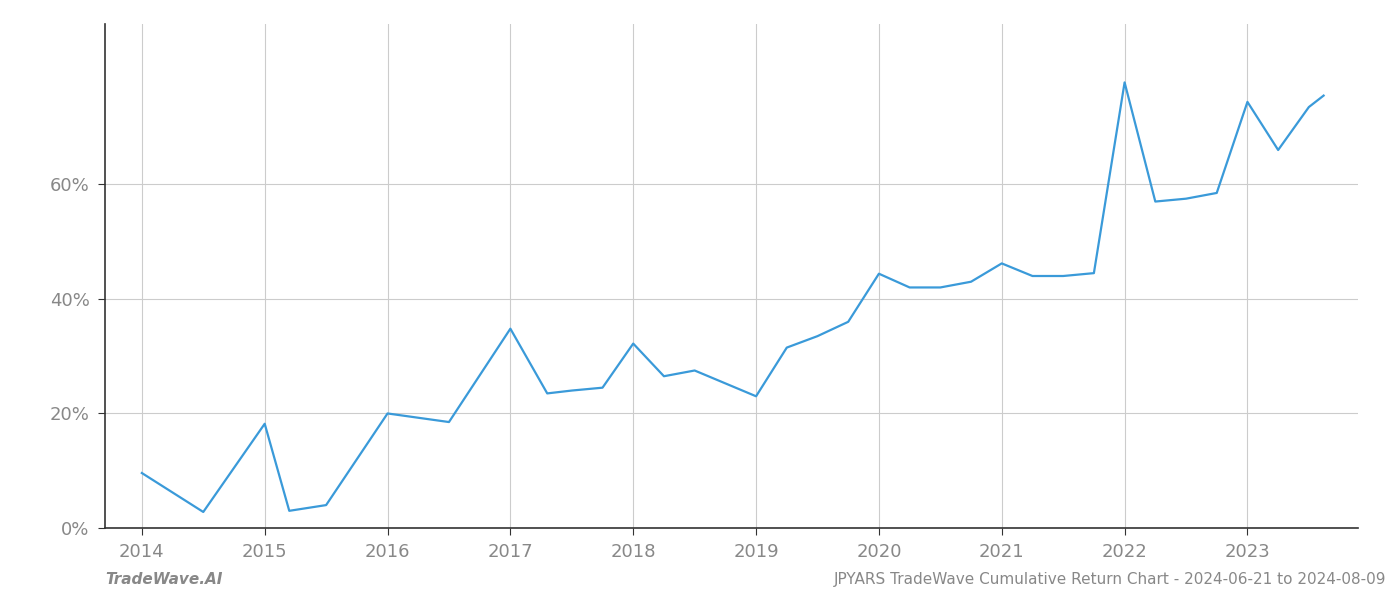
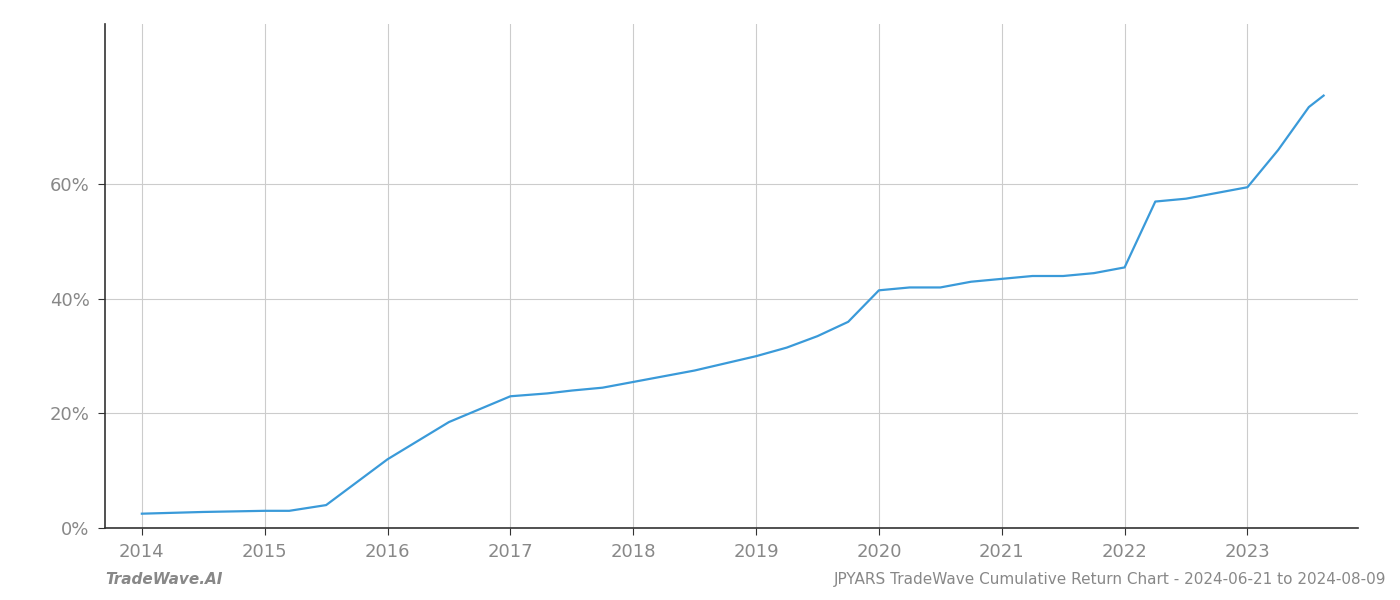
2014: 9.6% -> 2.5%
2015: 18.2% -> 3.0%
2016: 20.0% -> 12.0%
2017: 34.8% -> 23.0%
2018: 32.2% -> 25.5%
2019: 23.0% -> 30.0%
2020: 44.4% -> 41.5%
2021: 46.2% -> 43.5%
2022: 77.8% -> 45.5%
2023: 74.4% -> 59.5%
